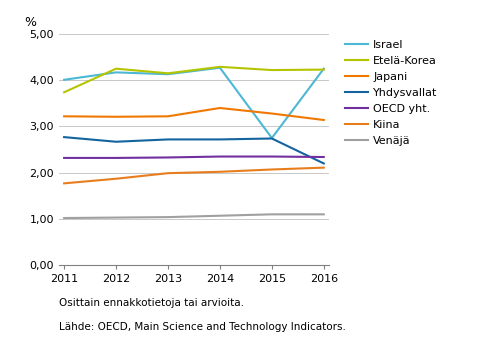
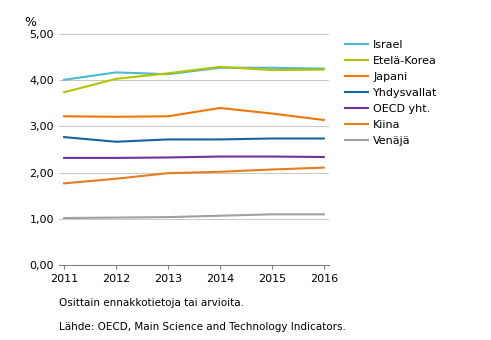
Etelä-Korea/2012: 4,25 -> 4,03
Israel/2015: 2,75 -> 4,27
Yhdysvallat/2016: 2,20 -> 2,74
